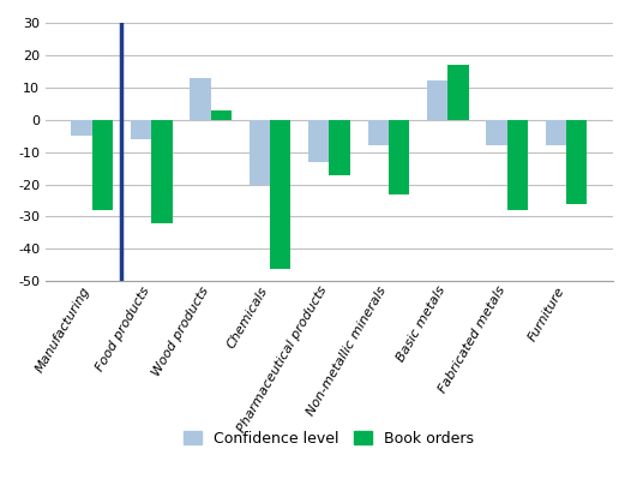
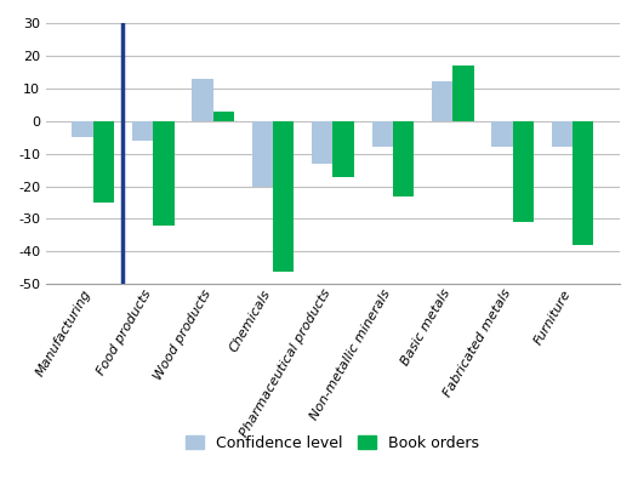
Book orders/Manufacturing: -28 -> -25
Book orders/Fabricated metals: -28 -> -31
Book orders/Furniture: -26 -> -38
